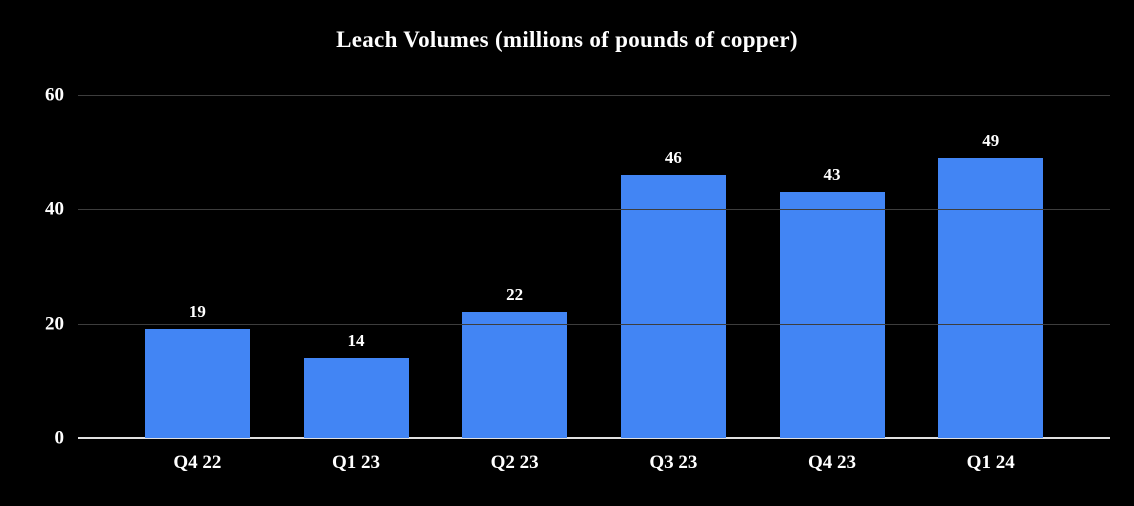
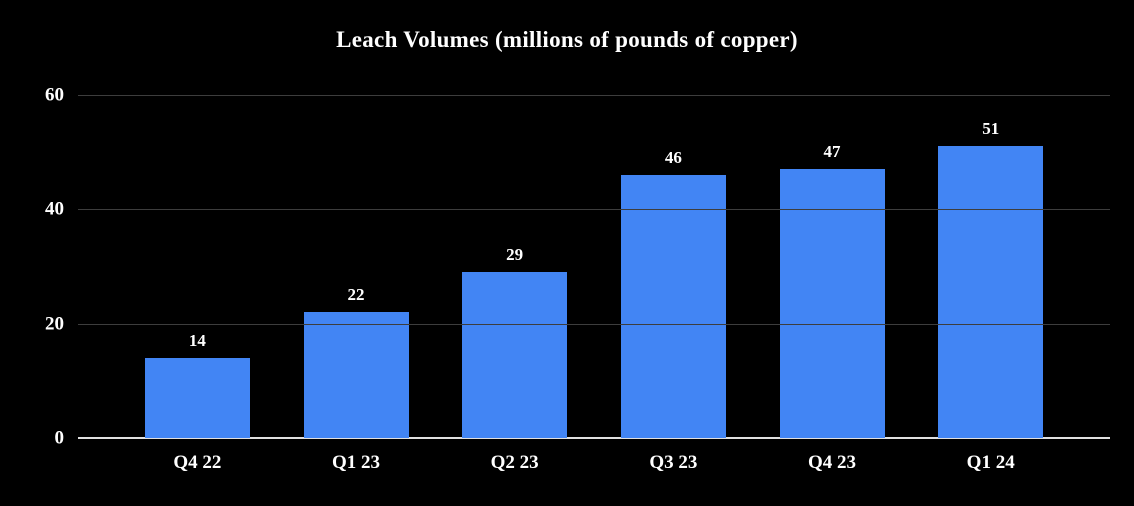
Q4 22: 19 -> 14
Q1 23: 14 -> 22
Q2 23: 22 -> 29
Q4 23: 43 -> 47
Q1 24: 49 -> 51
